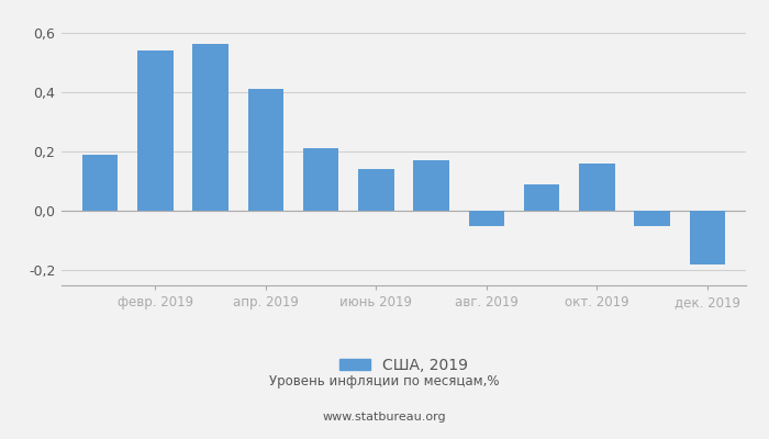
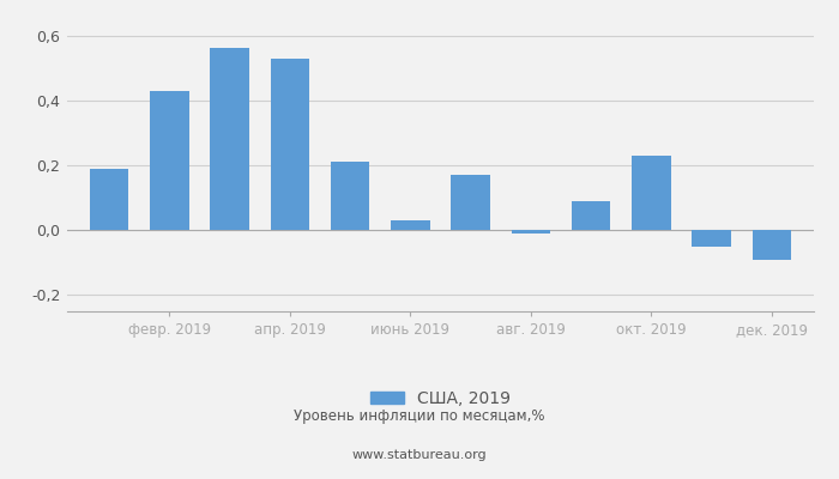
февр. 2019: 0,54 -> 0,43
апр. 2019: 0,41 -> 0,53
июнь 2019: 0,14 -> 0,03
авг. 2019: -0,05 -> -0,01
окт. 2019: 0,16 -> 0,23
дек. 2019: -0,18 -> -0,09
